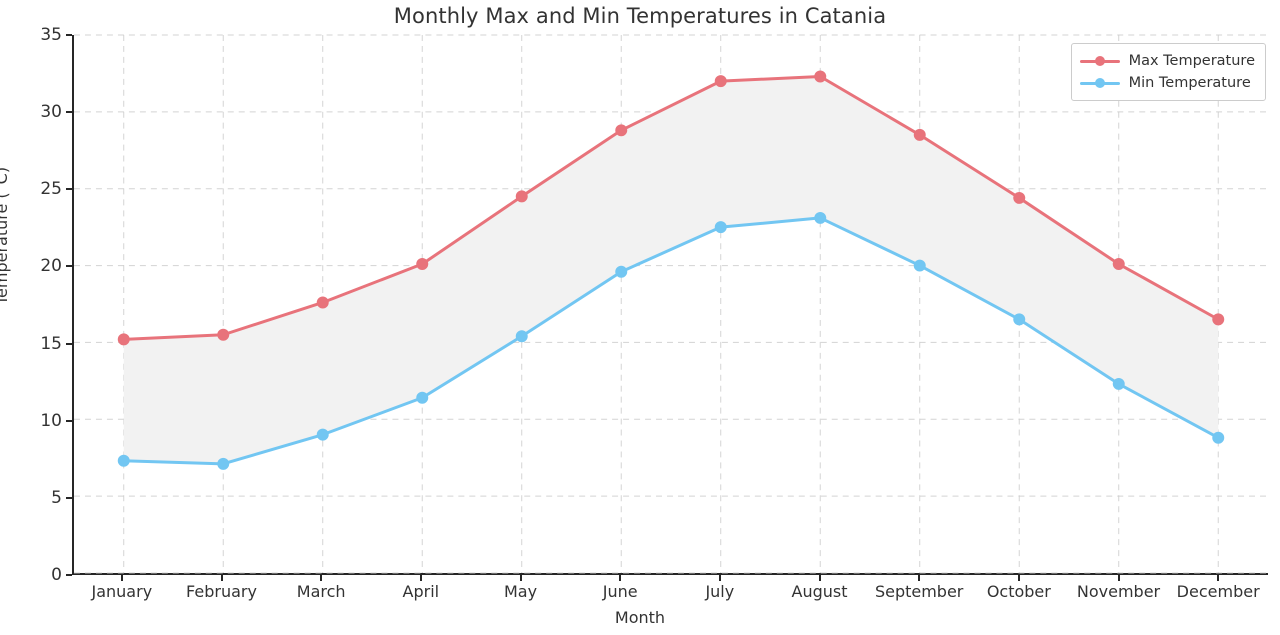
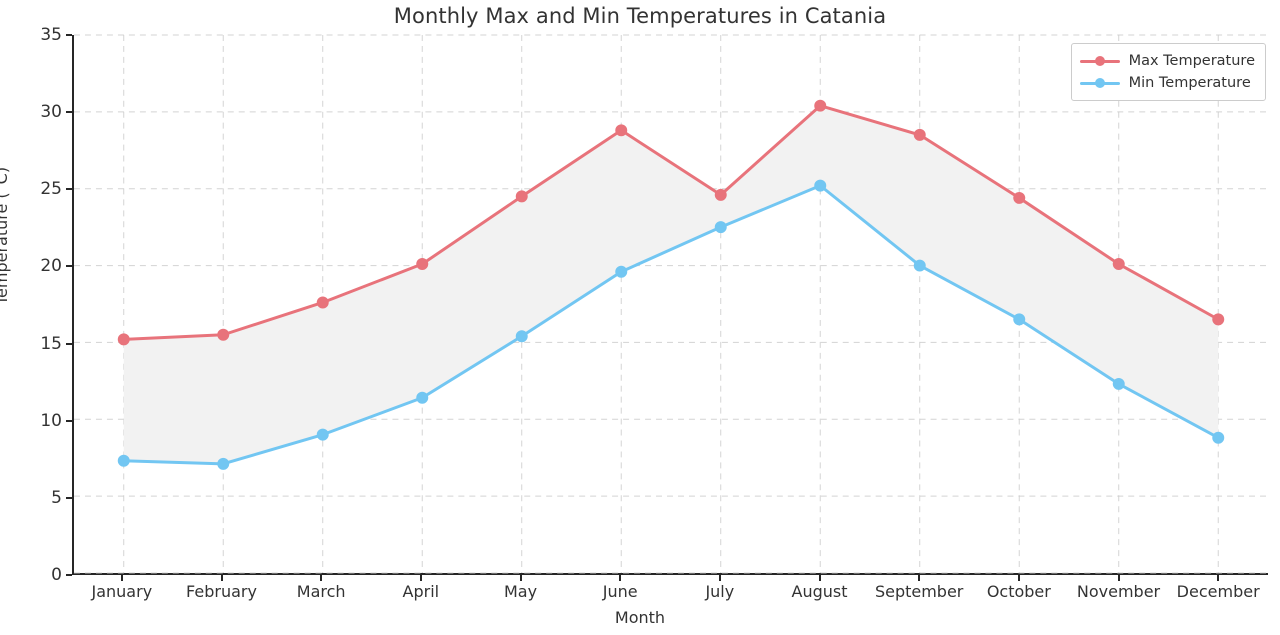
Max Temperature/July: 32.0 -> 24.6
Max Temperature/August: 32.3 -> 30.4
Min Temperature/August: 23.1 -> 25.2
